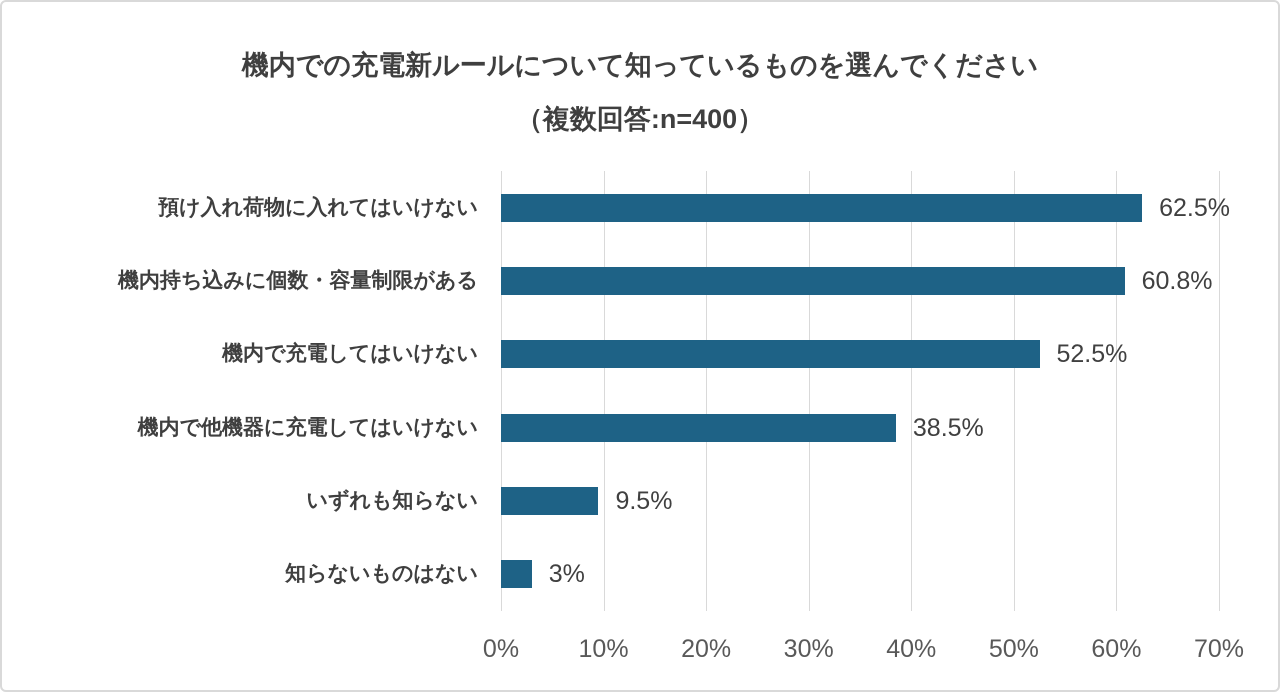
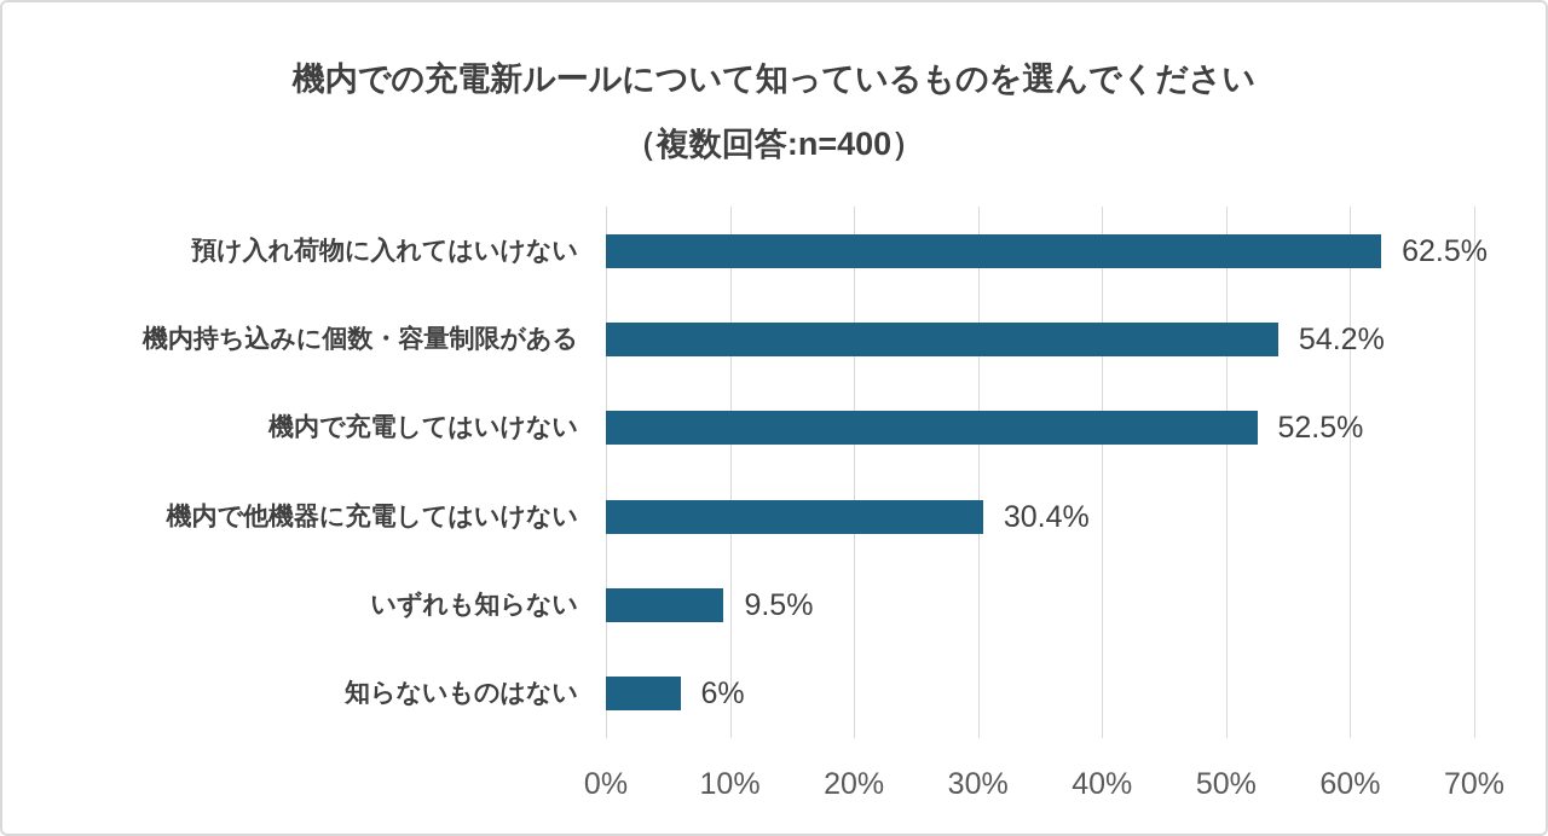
機内持ち込みに個数・容量制限がある: 60.8% -> 54.2%
機内で他機器に充電してはいけない: 38.5% -> 30.4%
知らないものはない: 3% -> 6%
